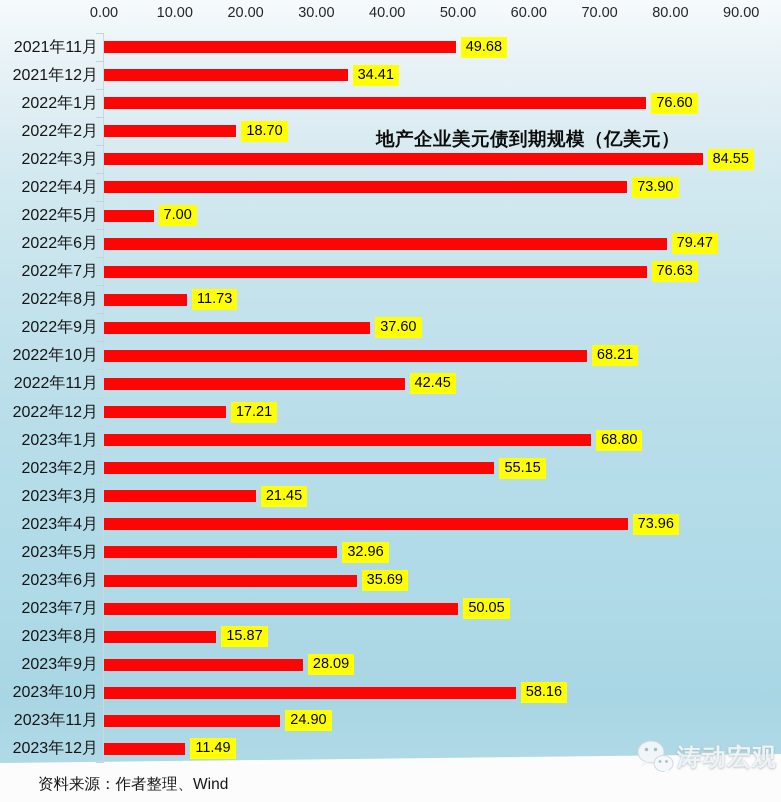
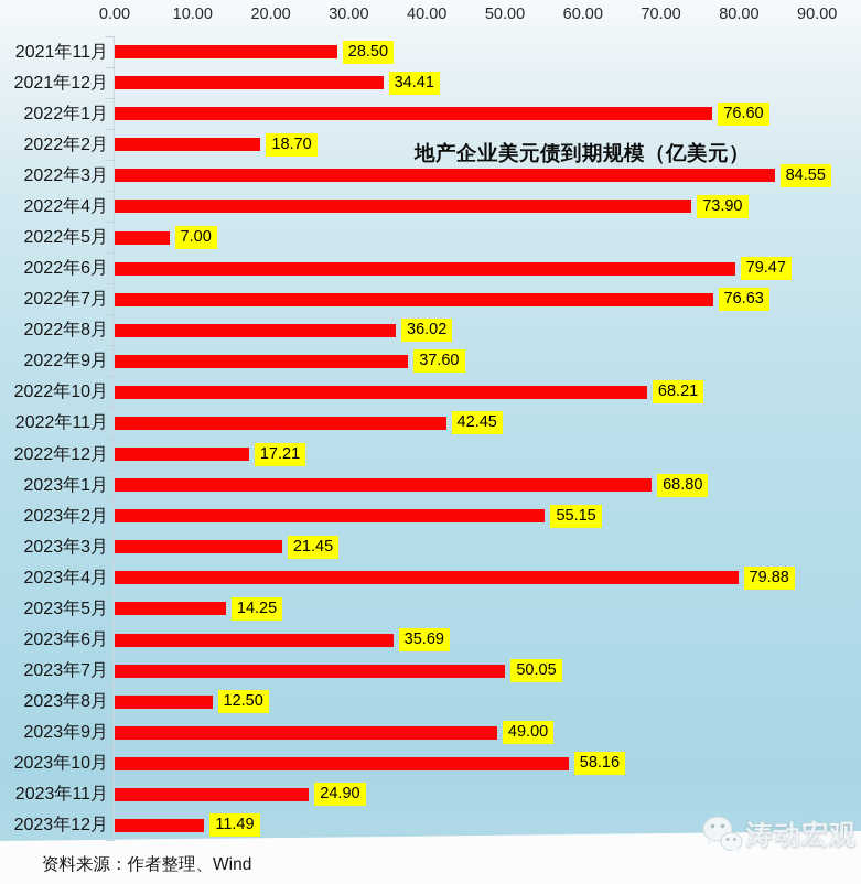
2021年11月: 49.68 -> 28.50
2022年8月: 11.73 -> 36.02
2023年4月: 73.96 -> 79.88
2023年5月: 32.96 -> 14.25
2023年8月: 15.87 -> 12.50
2023年9月: 28.09 -> 49.00
